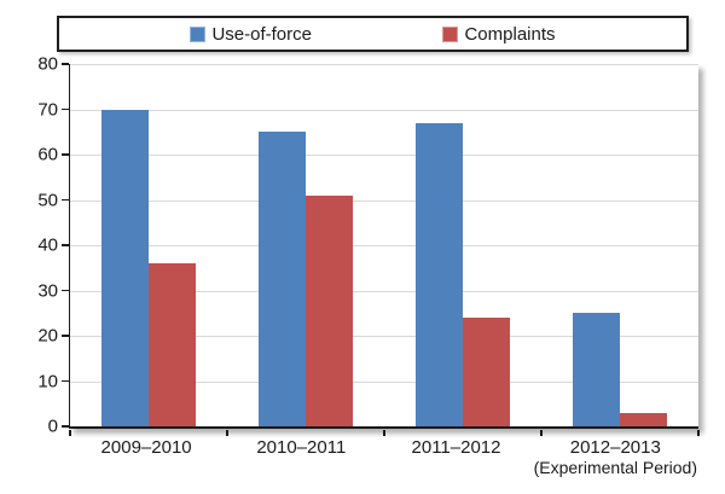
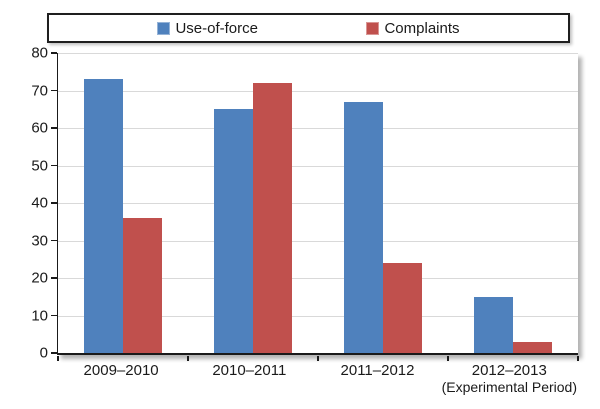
Use-of-force/2009–2010: 70 -> 73
Complaints/2010–2011: 51 -> 72
Use-of-force/2012–2013: 25 -> 15
